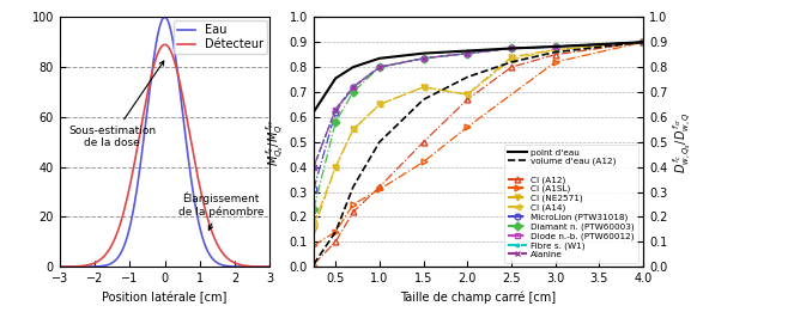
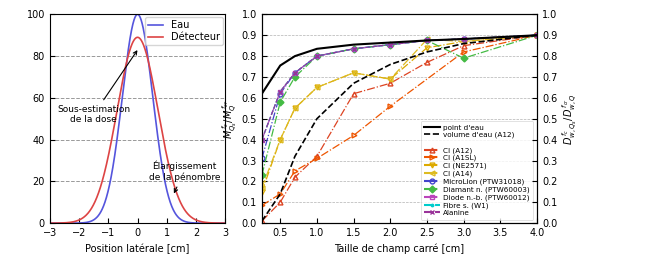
CI (A12)/1.5: 0.50 -> 0.62
CI (A12)/2.5: 0.80 -> 0.77
CI (A14)/2.5: 0.83 -> 0.88
Diamant n. (PTW60003)/3.0: 0.882 -> 0.790
